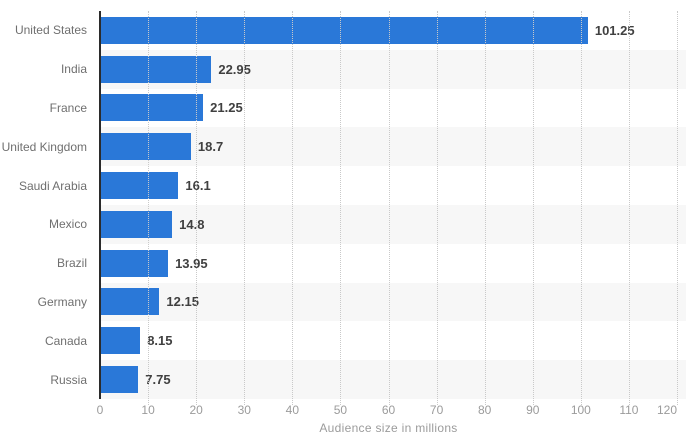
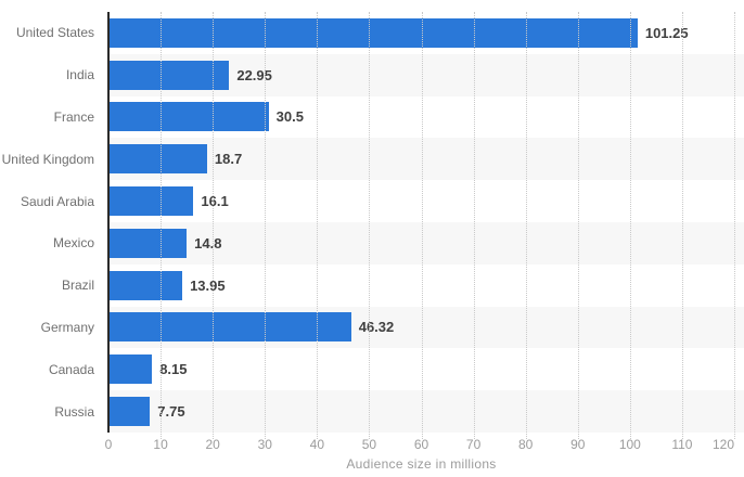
France: 21.25 -> 30.5
Germany: 12.15 -> 46.32
